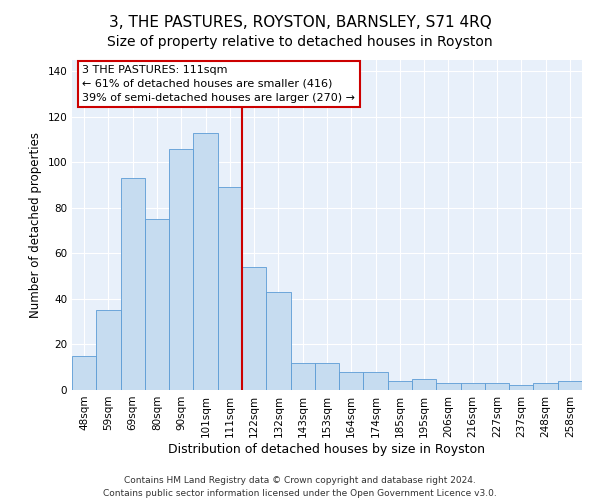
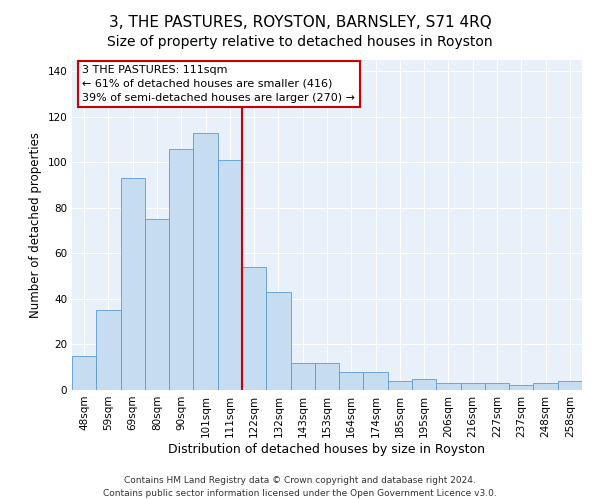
111sqm: 89 -> 101
